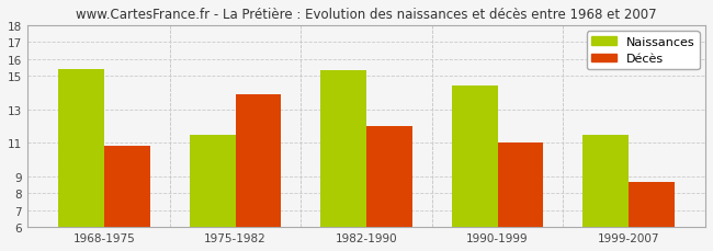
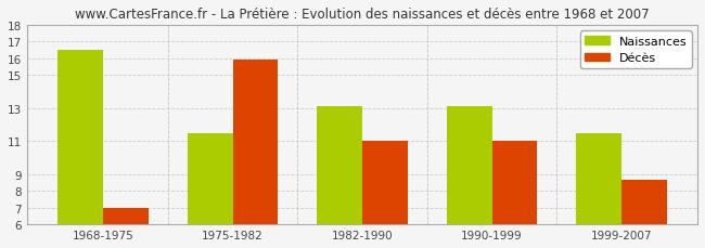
Naissances/1968-1975: 15.4 -> 16.5
Décès/1968-1975: 10.8 -> 7.0
Décès/1975-1982: 13.9 -> 15.9
Naissances/1982-1990: 15.3 -> 13.1
Décès/1982-1990: 12.0 -> 11.0
Naissances/1990-1999: 14.4 -> 13.1
